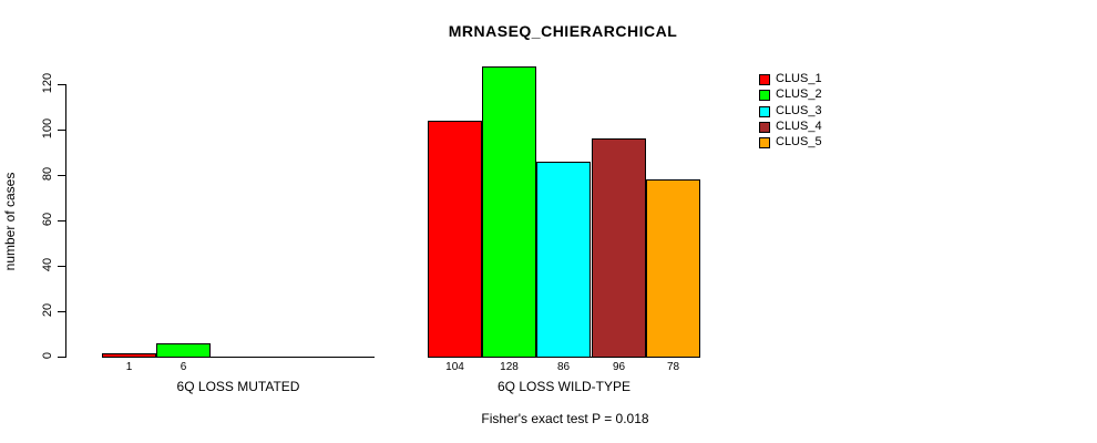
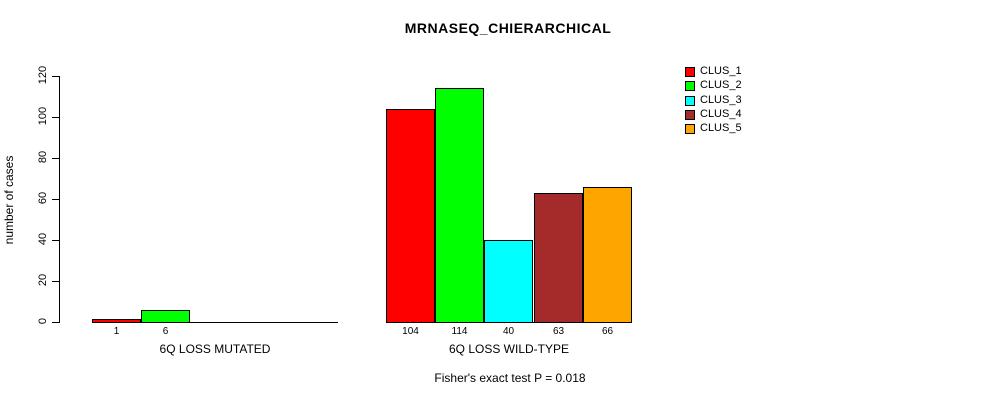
CLUS_2/6Q LOSS WILD-TYPE: 128 -> 114
CLUS_3/6Q LOSS WILD-TYPE: 86 -> 40
CLUS_4/6Q LOSS WILD-TYPE: 96 -> 63
CLUS_5/6Q LOSS WILD-TYPE: 78 -> 66
